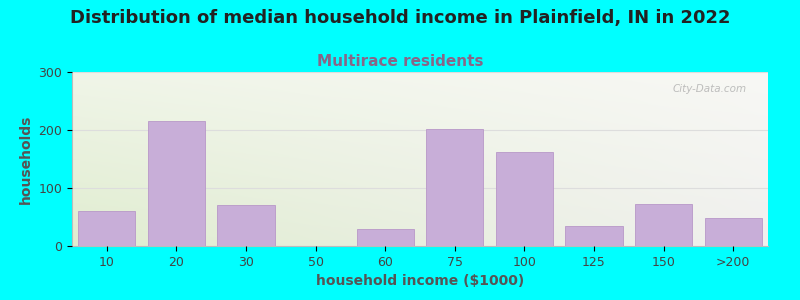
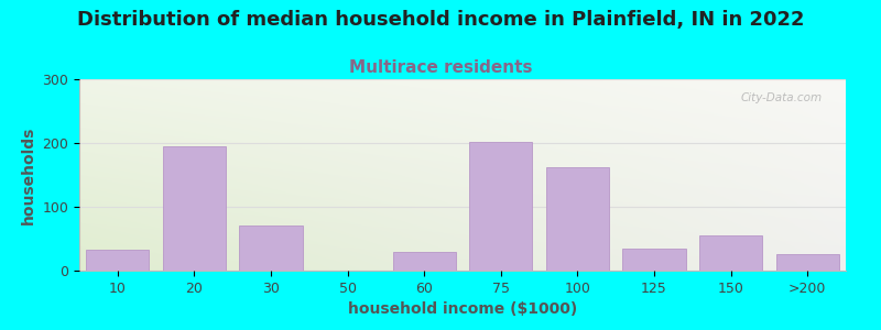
10: 60 -> 32
20: 215 -> 194
150: 72 -> 56
>200: 48 -> 26
